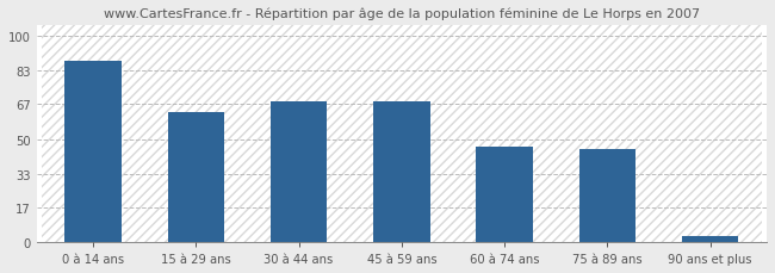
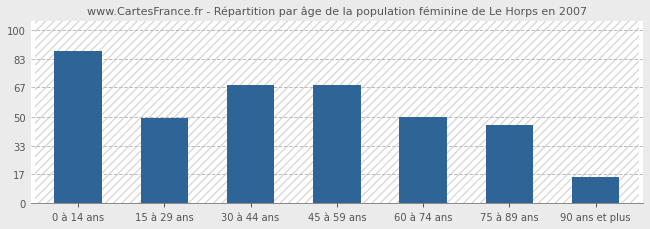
15 à 29 ans: 63 -> 49
60 à 74 ans: 46 -> 50
90 ans et plus: 3 -> 15
